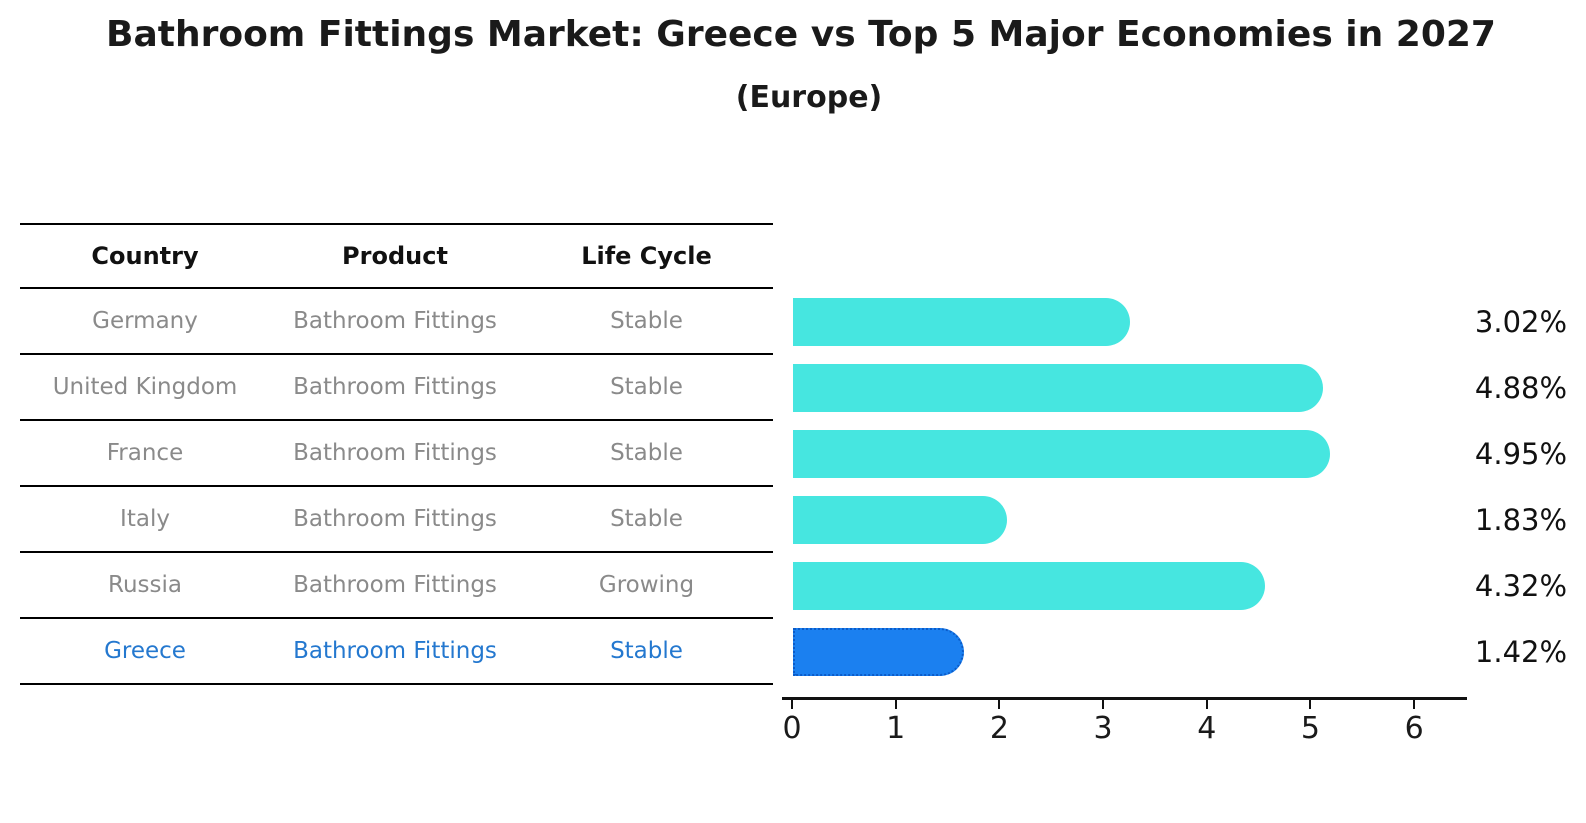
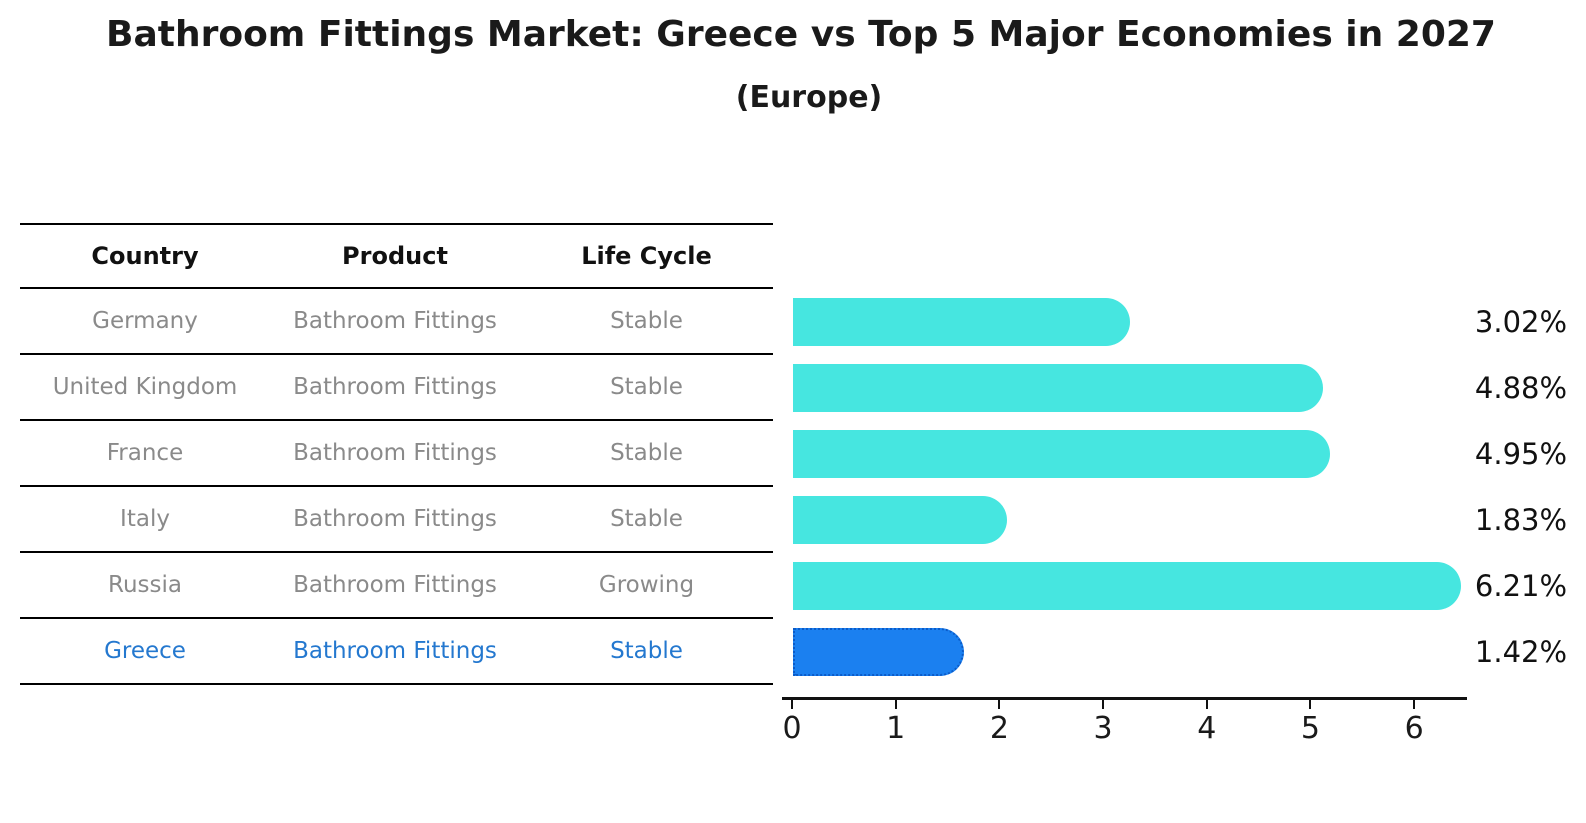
Russia: 4.32% -> 6.21%
